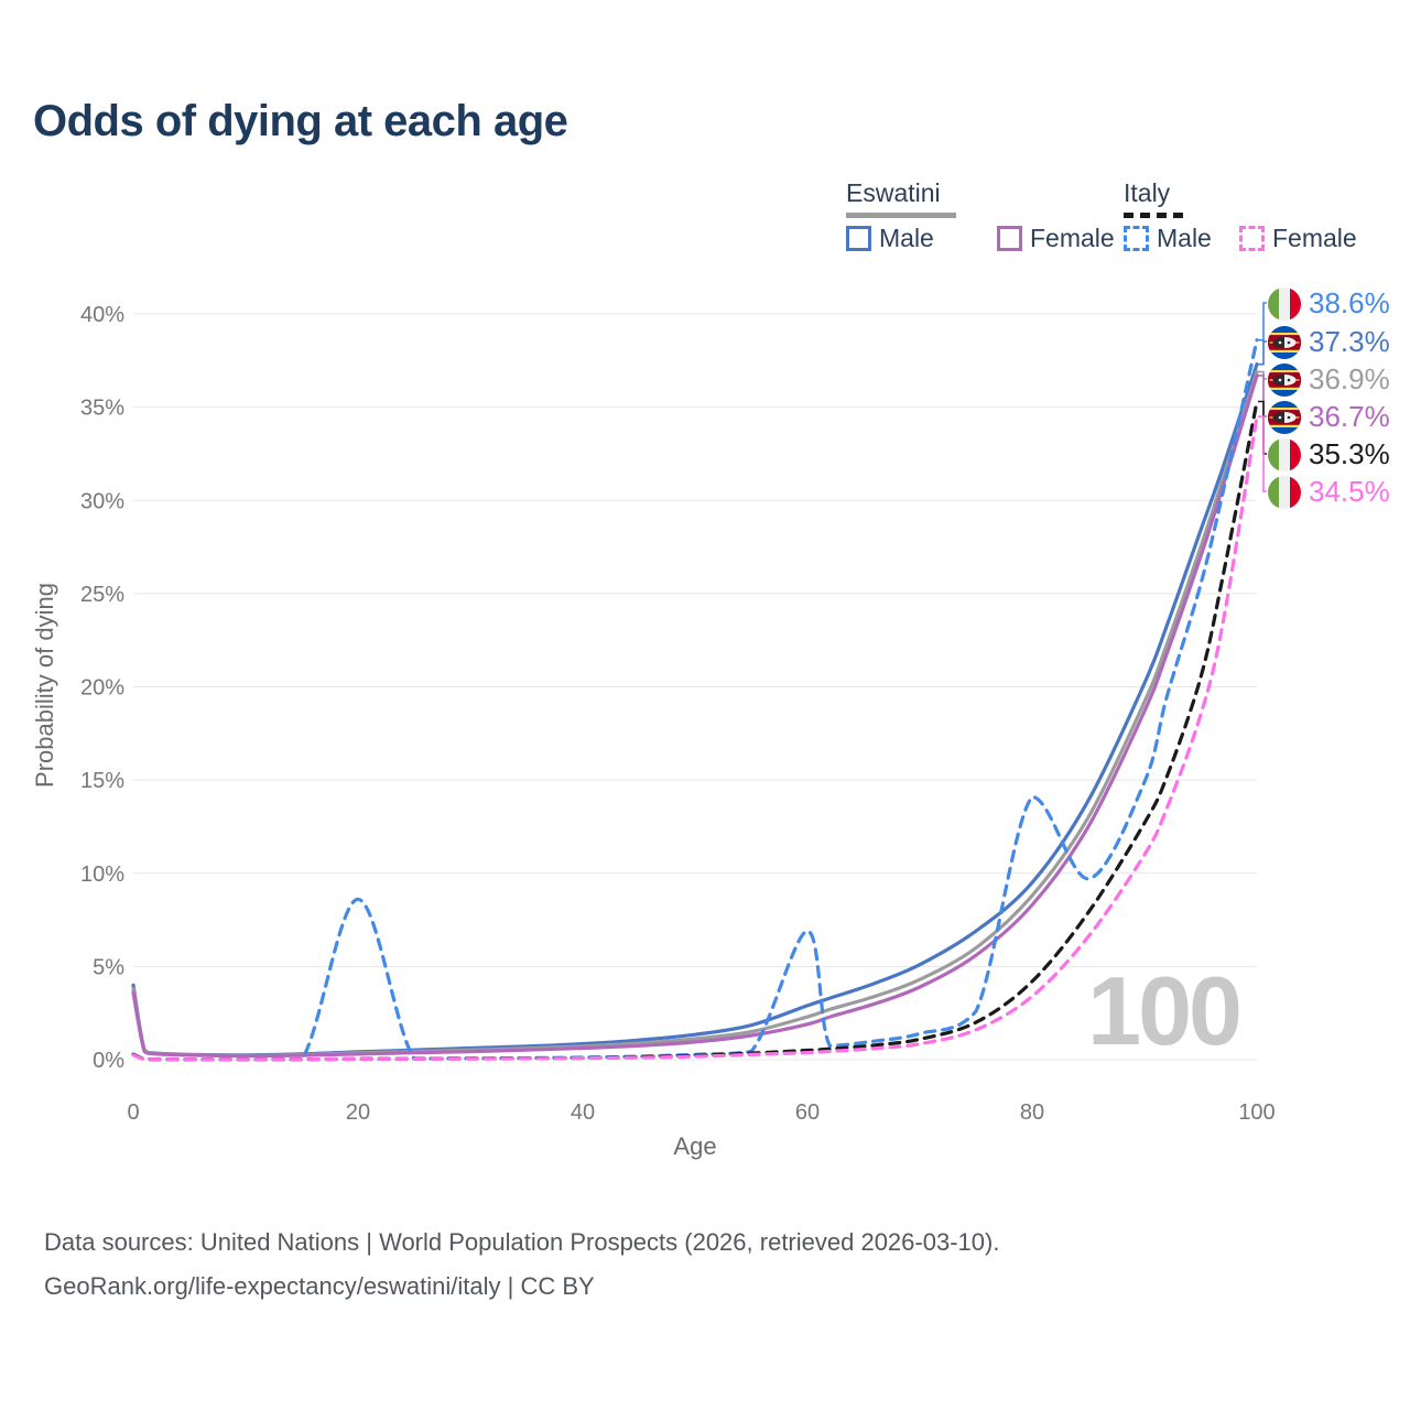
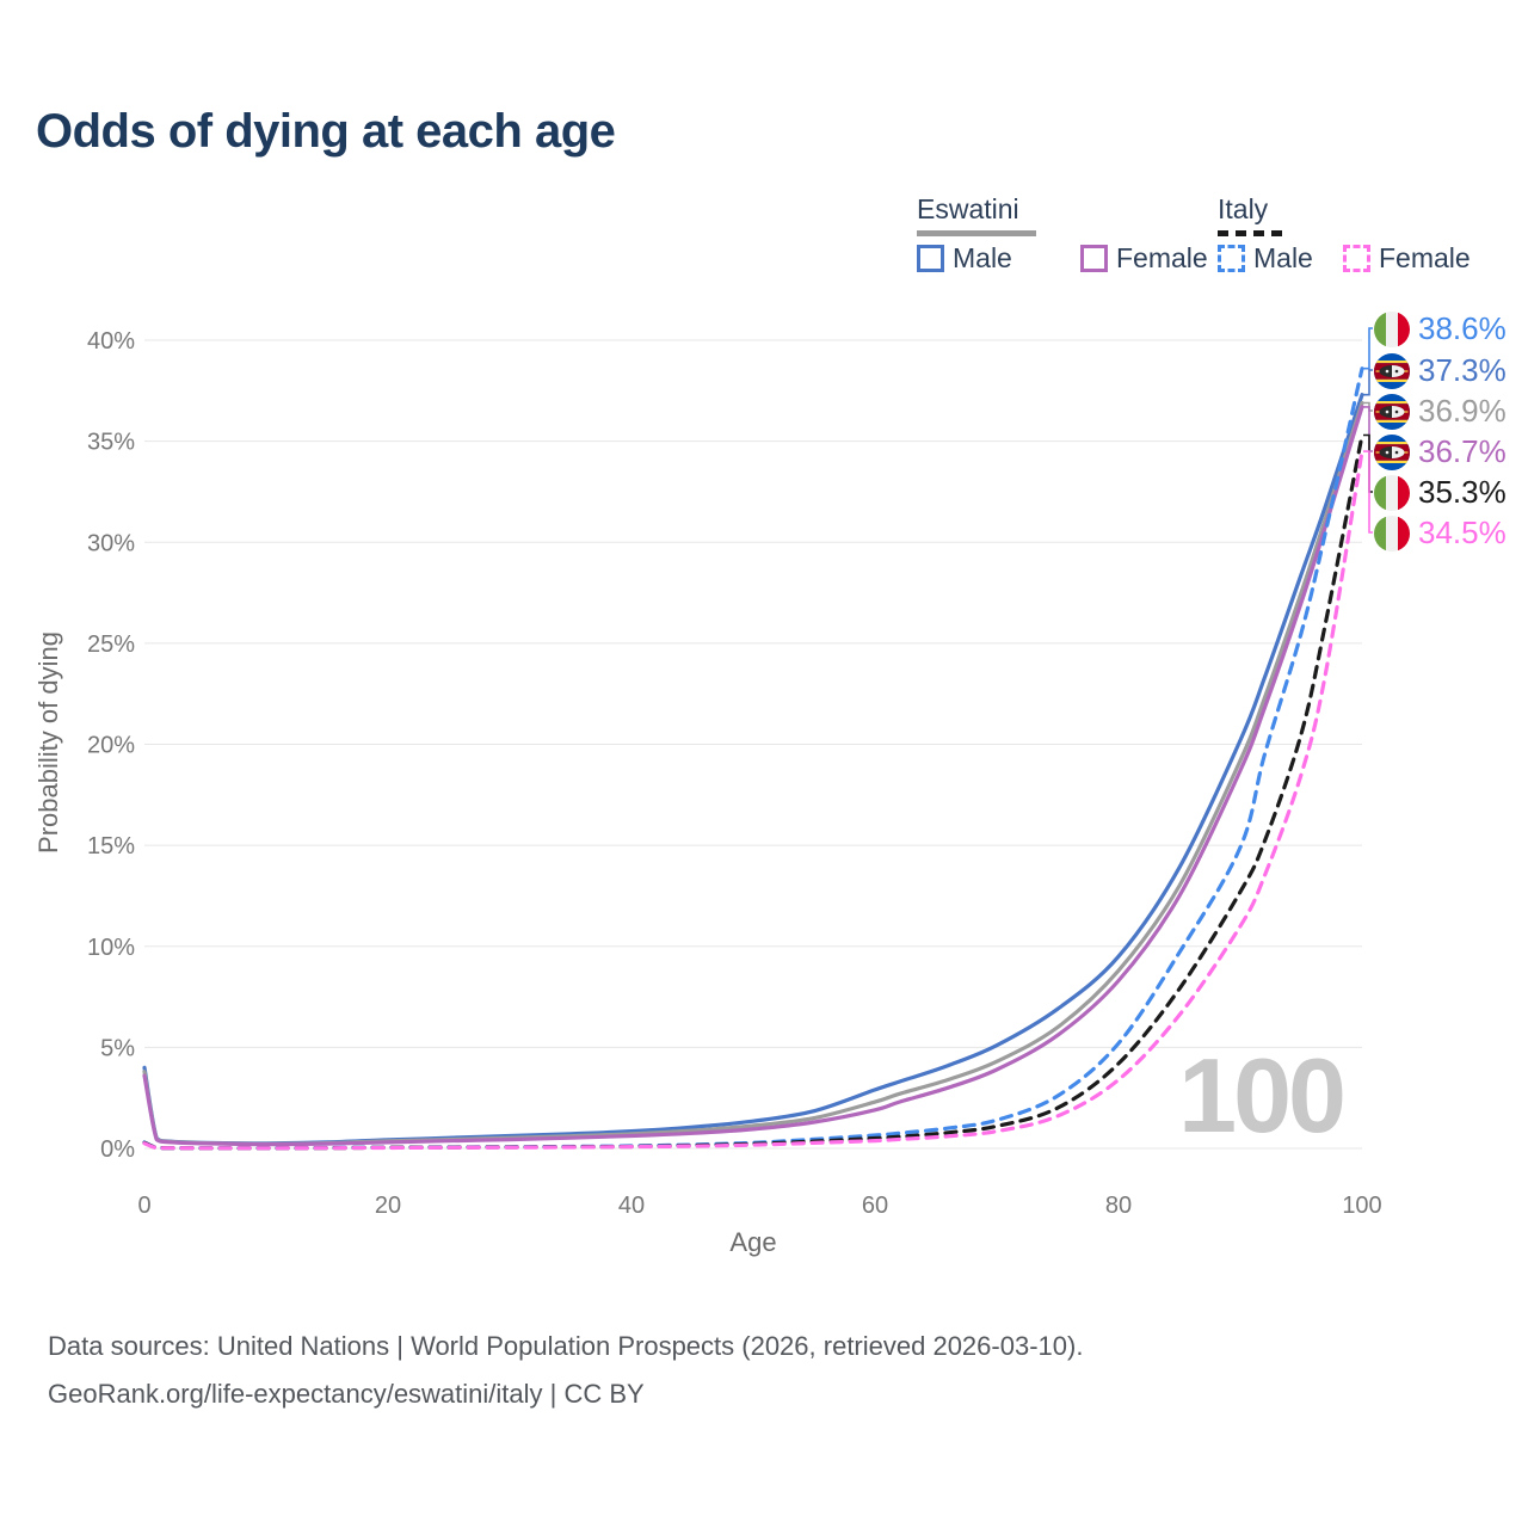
Italy Male/20: 8.6% -> 0.1%
Italy Male/60: 6.9% -> 0.7%
Italy Male/80: 14.1% -> 5.2%
